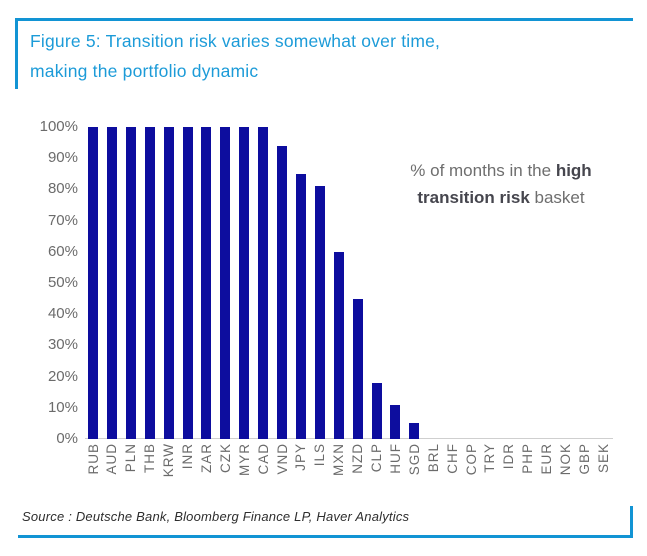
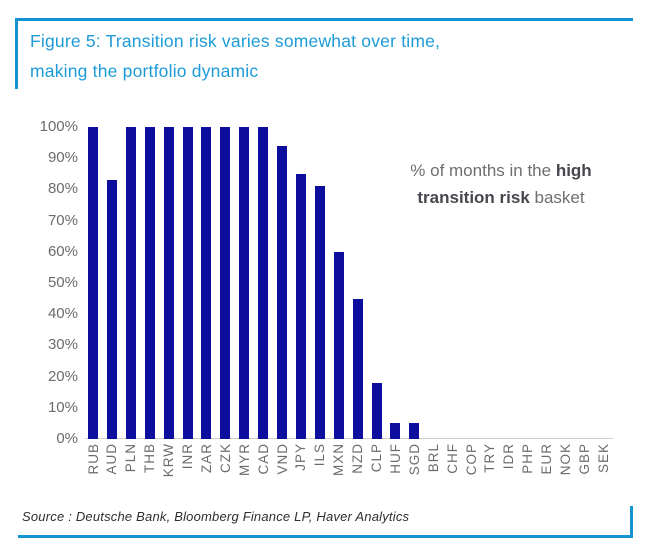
AUD: 100% -> 83%
HUF: 11% -> 5%
